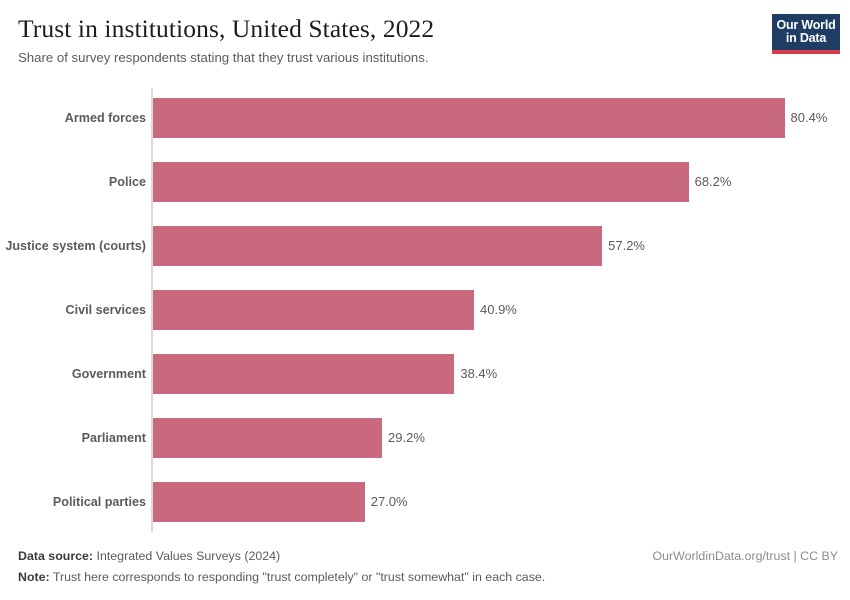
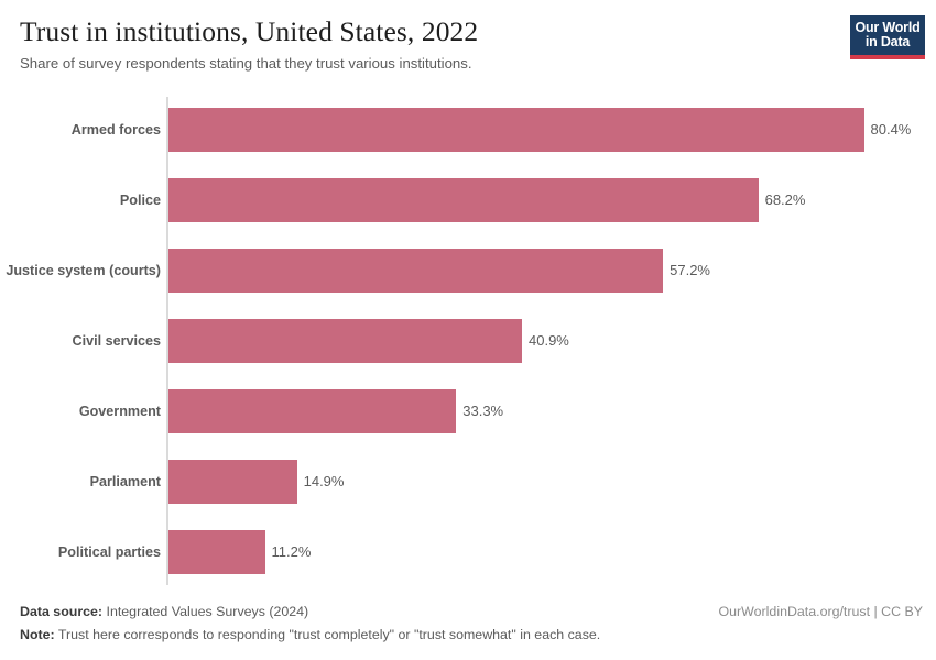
Government: 38.4% -> 33.3%
Parliament: 29.2% -> 14.9%
Political parties: 27.0% -> 11.2%
